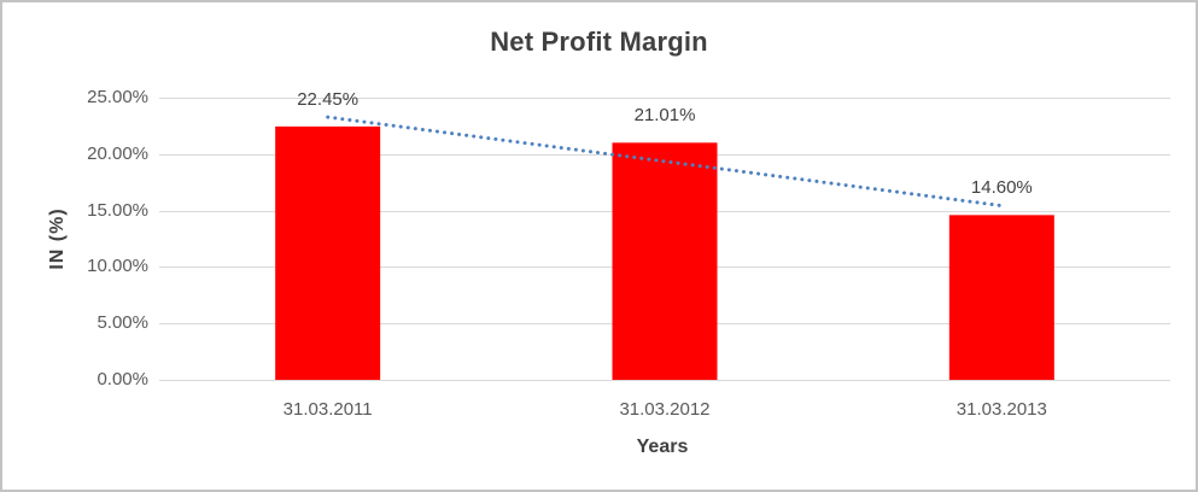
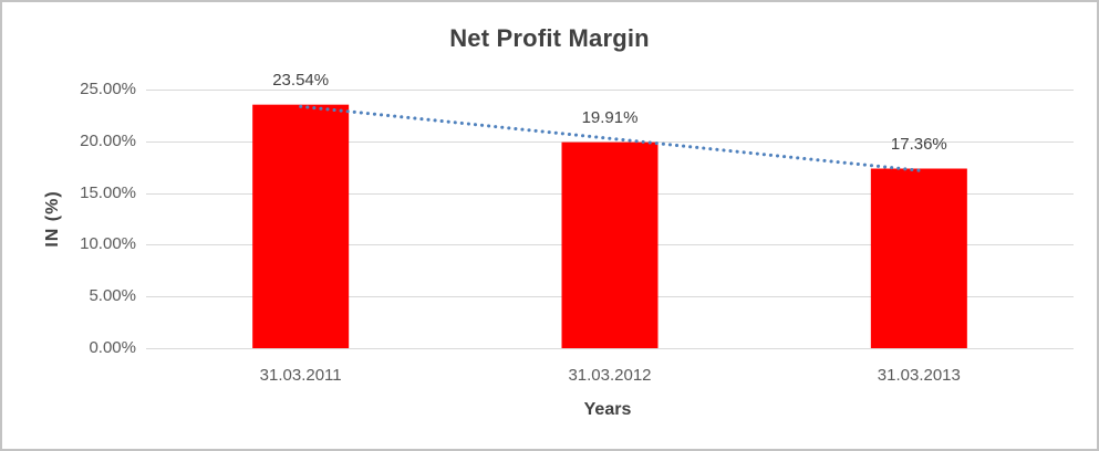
31.03.2011: 22.45% -> 23.54%
31.03.2012: 21.01% -> 19.91%
31.03.2013: 14.60% -> 17.36%
